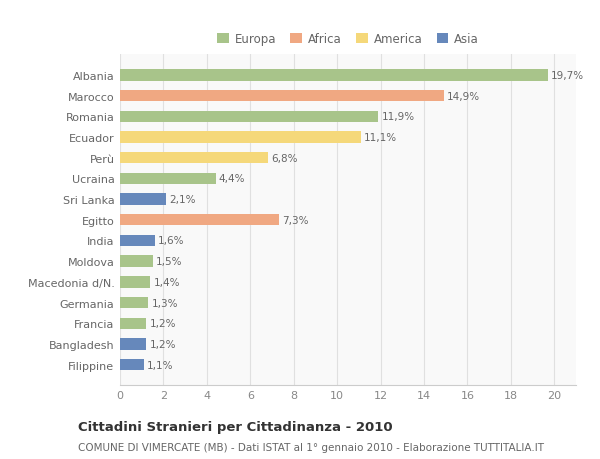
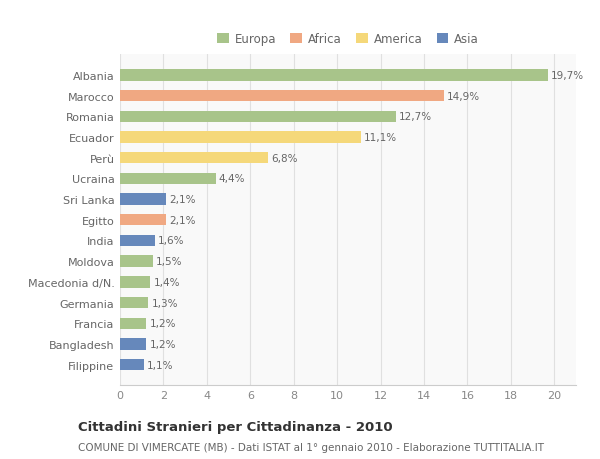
Romania: 11,9% -> 12,7%
Egitto: 7,3% -> 2,1%
